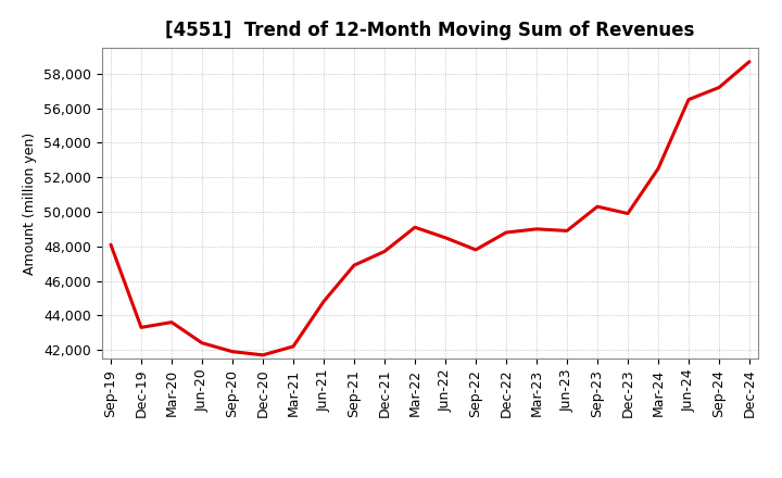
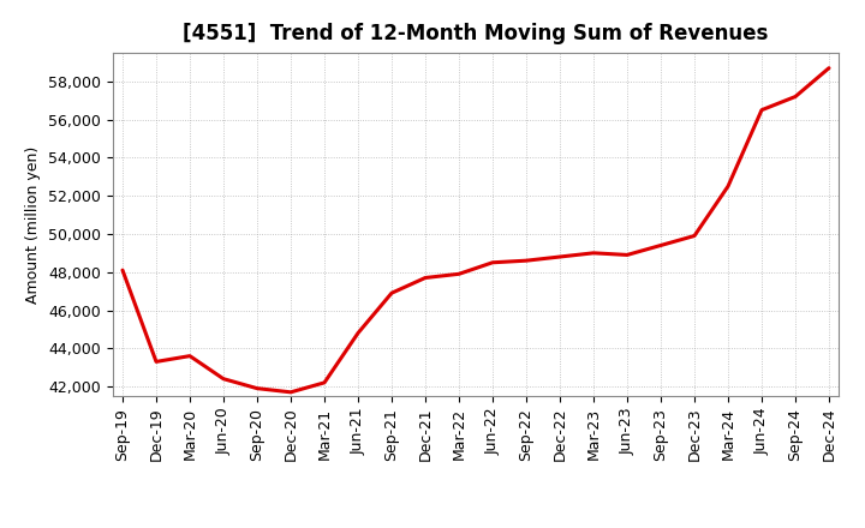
Mar-22: 49,100 -> 47,900
Sep-22: 47,800 -> 48,600
Sep-23: 50,300 -> 49,400
